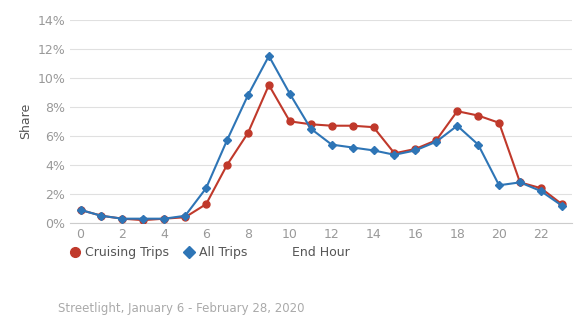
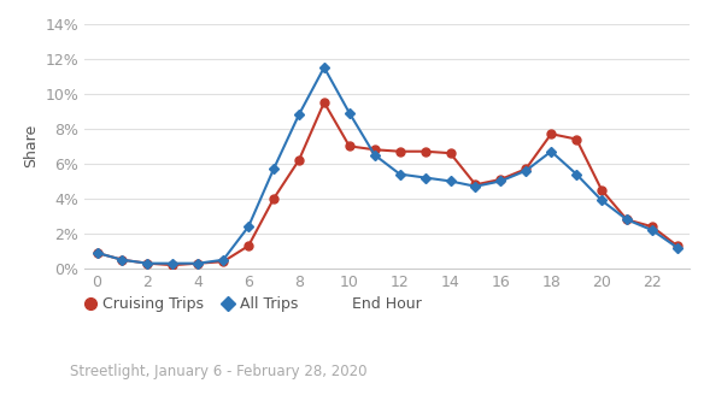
Cruising Trips/20: 6.9% -> 4.5%
All Trips/20: 2.6% -> 3.9%
